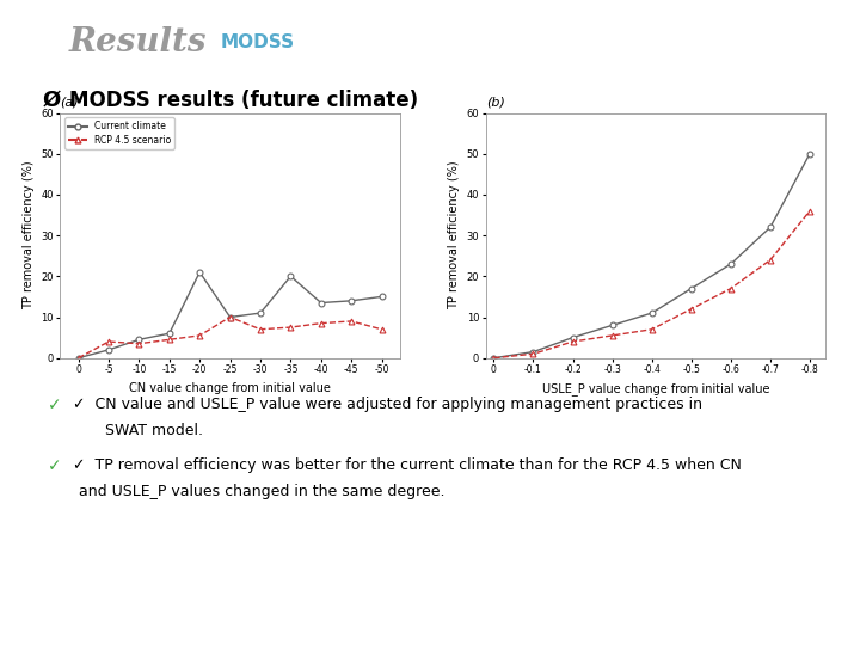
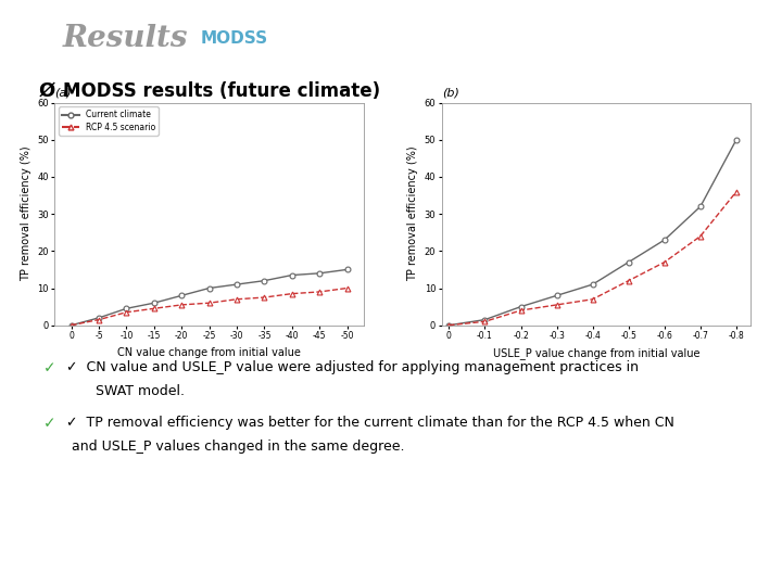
RCP 4.5 scenario/-5: 4.0 -> 1.5
Current climate/-20: 21.0 -> 8.0
RCP 4.5 scenario/-25: 10.0 -> 6.0
Current climate/-35: 20.0 -> 12.0
RCP 4.5 scenario/-50: 7.0 -> 10.0
